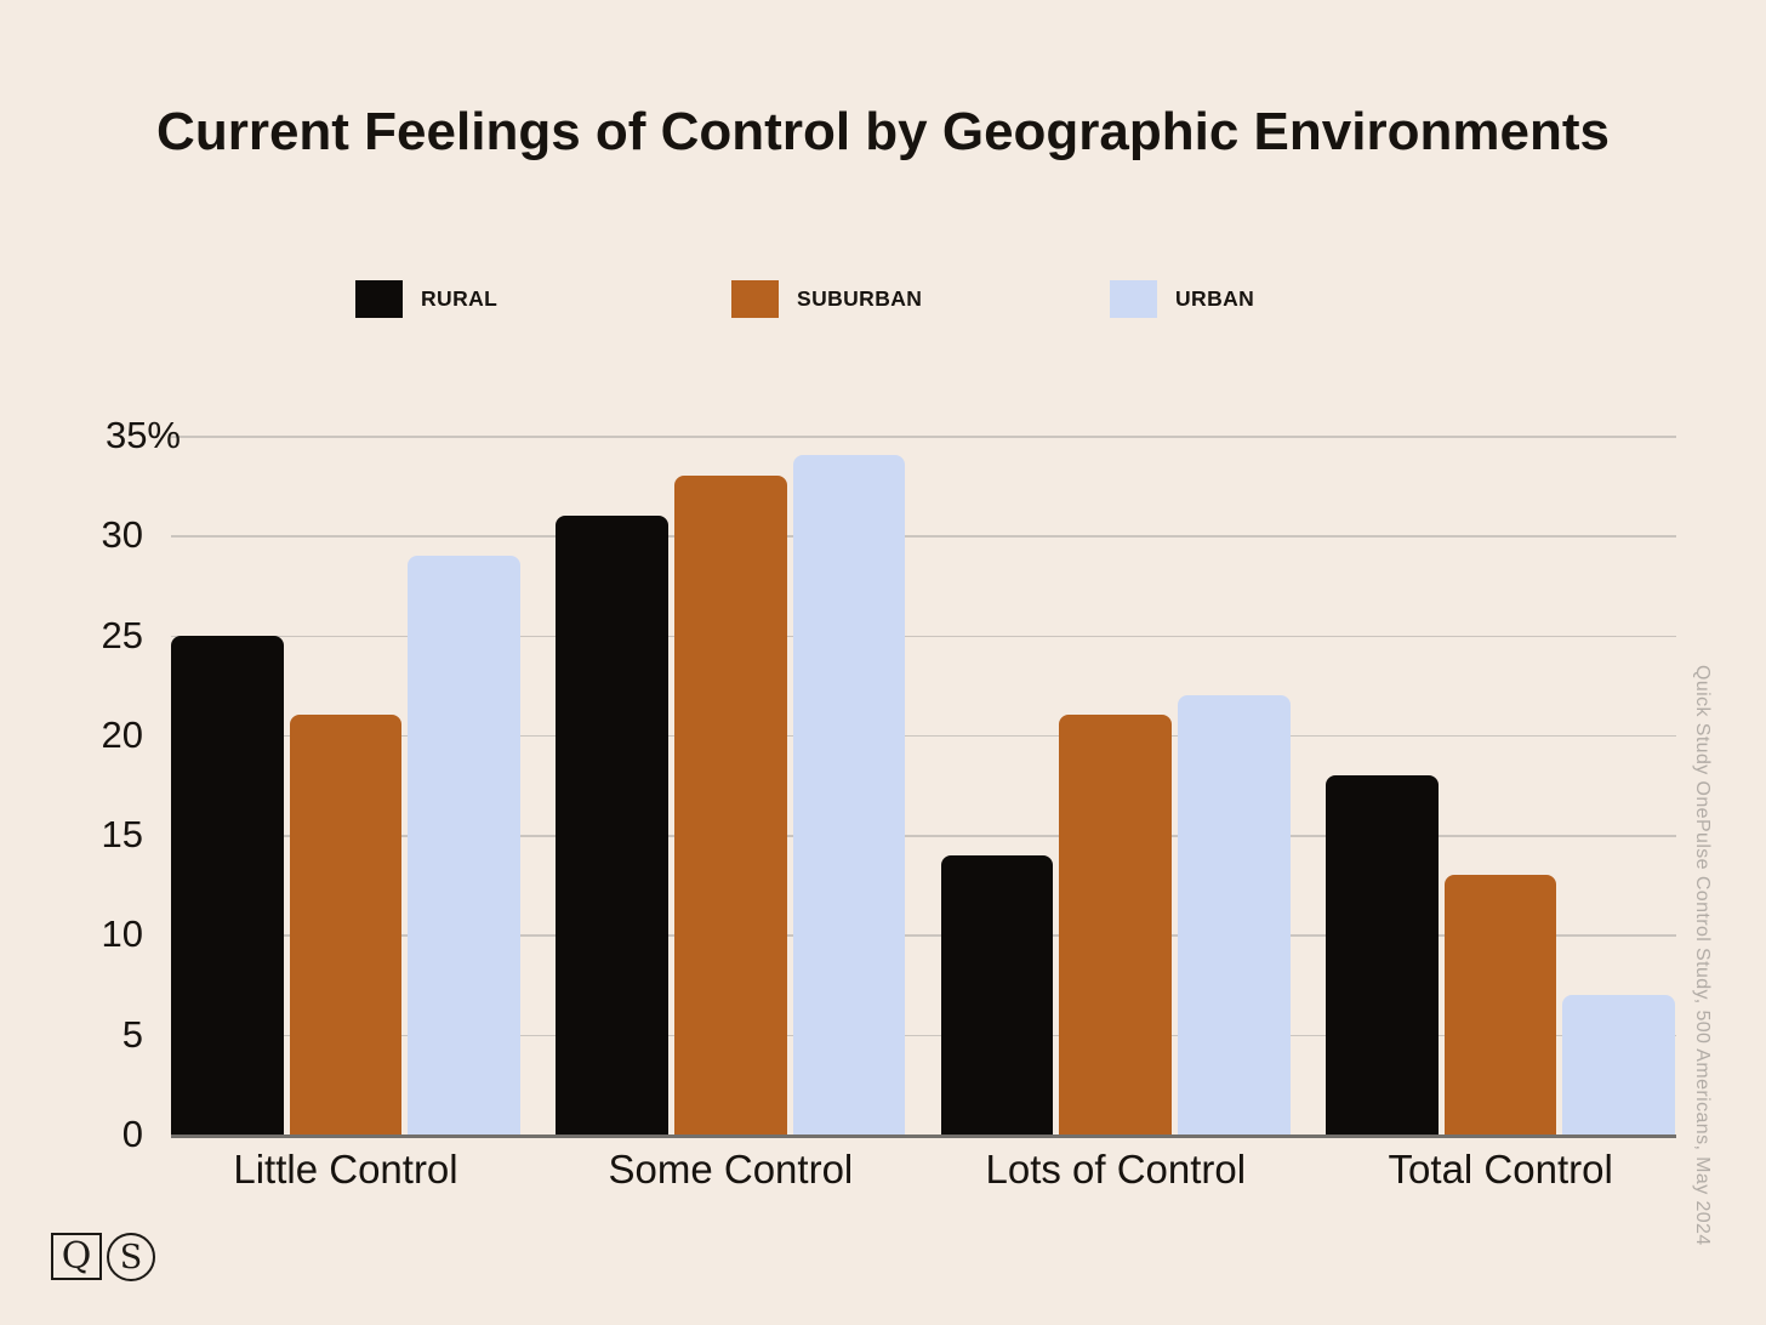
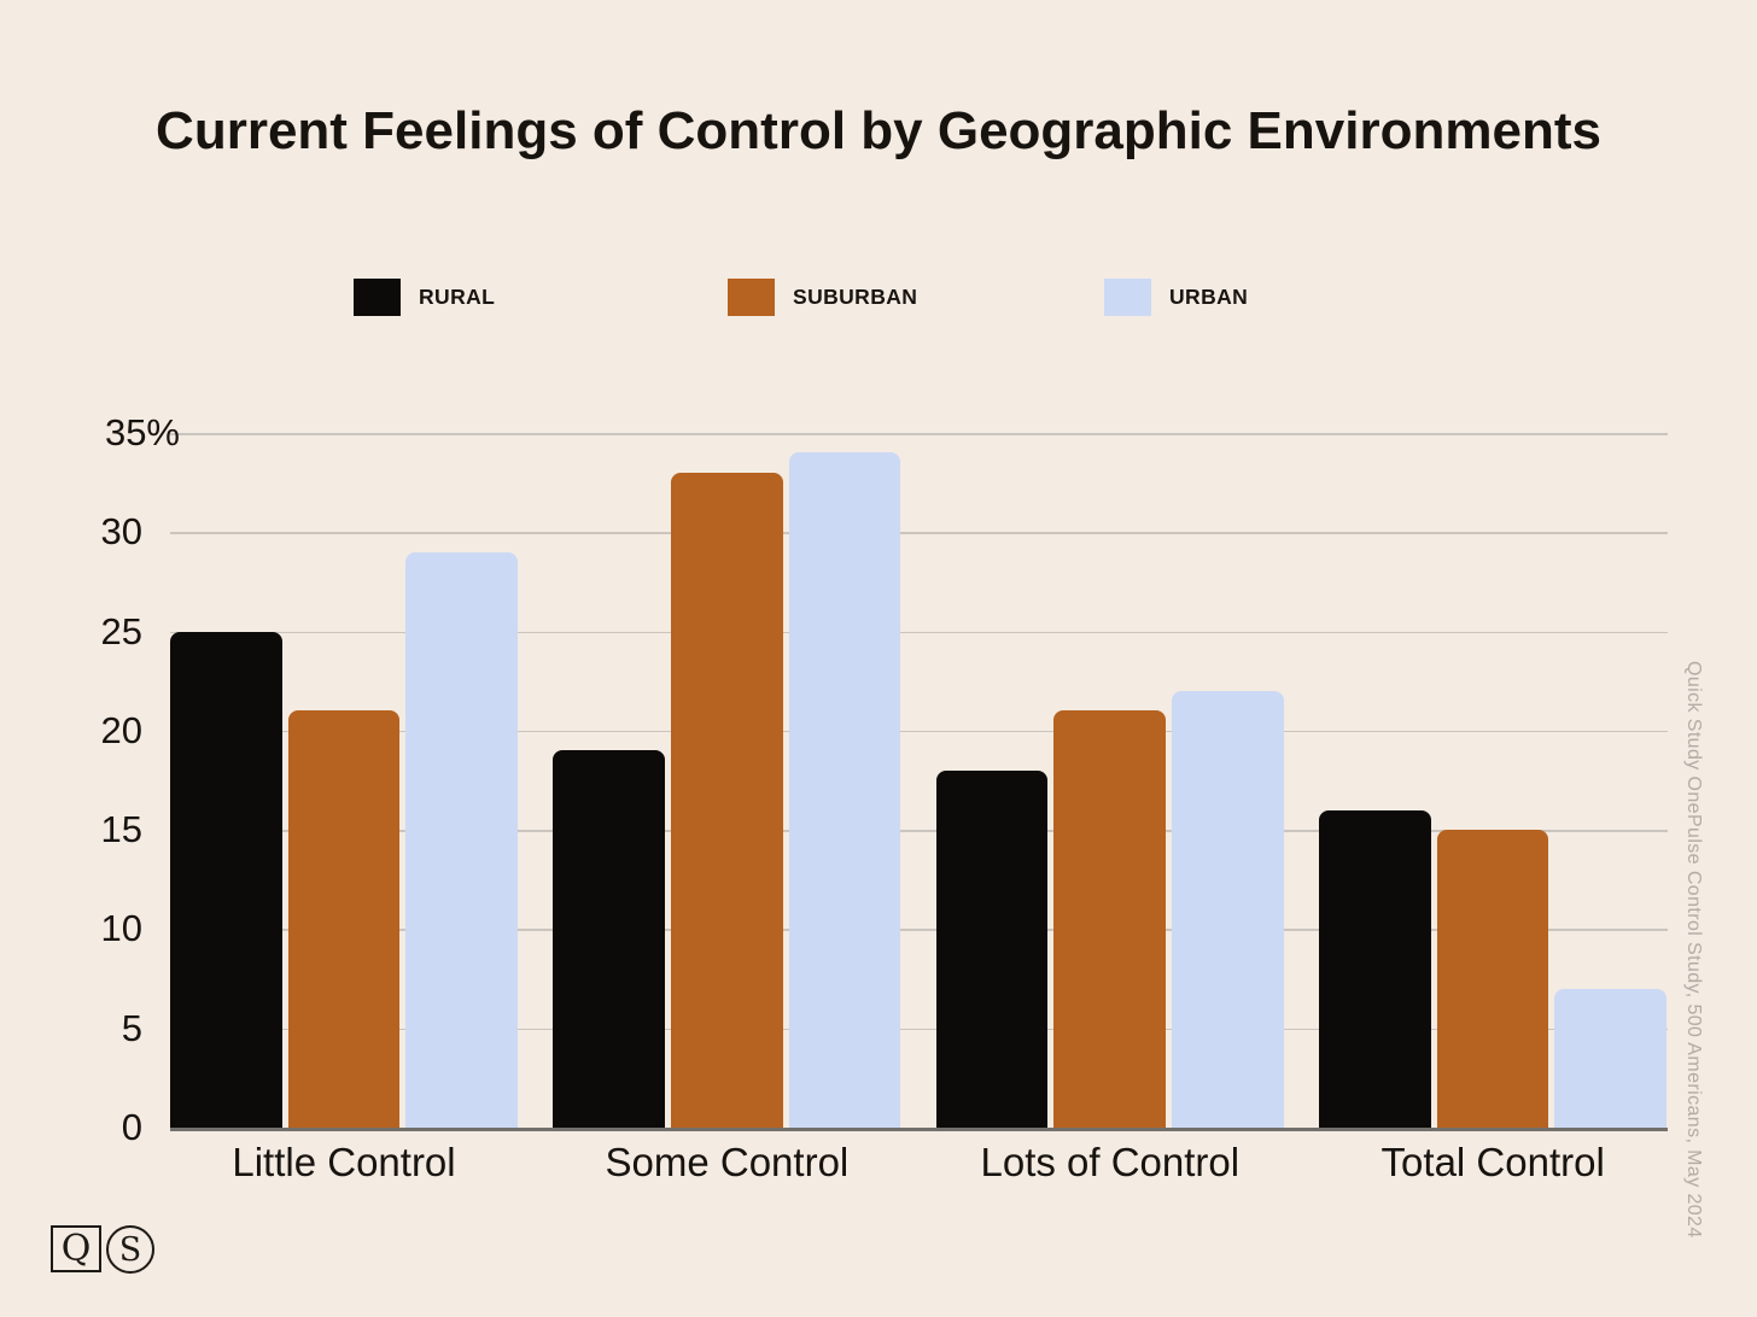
RURAL/Some Control: 31 -> 19
RURAL/Lots of Control: 14 -> 18
RURAL/Total Control: 18 -> 16
SUBURBAN/Total Control: 13 -> 15
